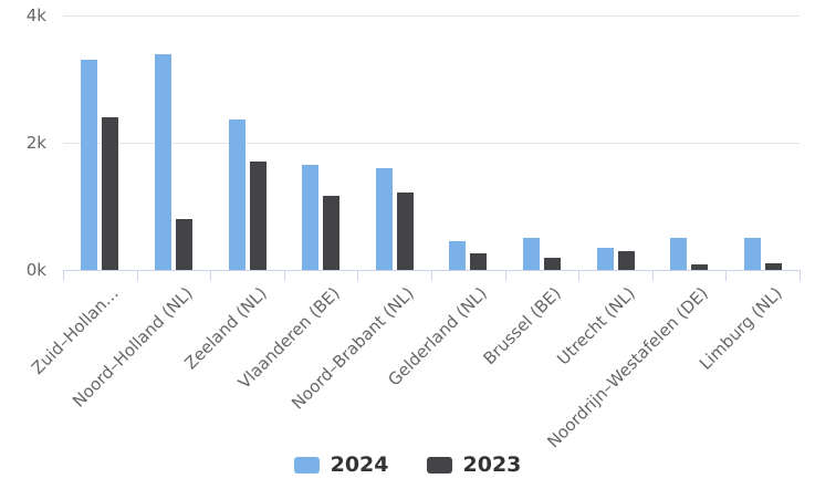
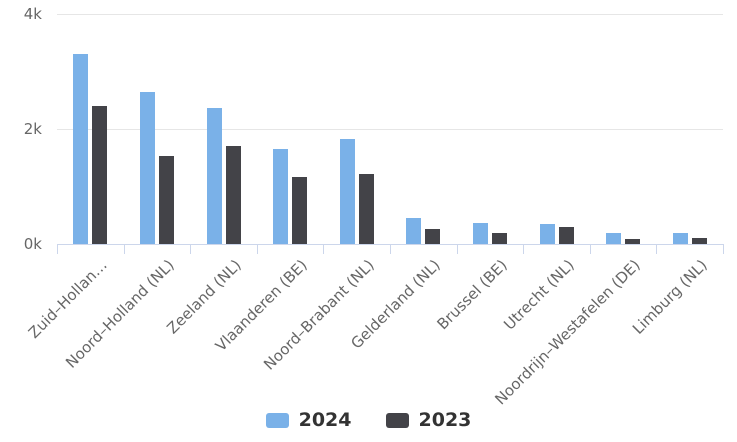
2024/Noord–Holland (NL): 3.4k -> 2.6k
2023/Noord–Holland (NL): 0.8k -> 1.5k
2024/Noord–Brabant (NL): 1.6k -> 1.8k
2024/Brussel (BE): 0.5k -> 0.4k
2024/Noordrijn–Westafelen (DE): 0.5k -> 0.2k
2024/Limburg (NL): 0.5k -> 0.2k
